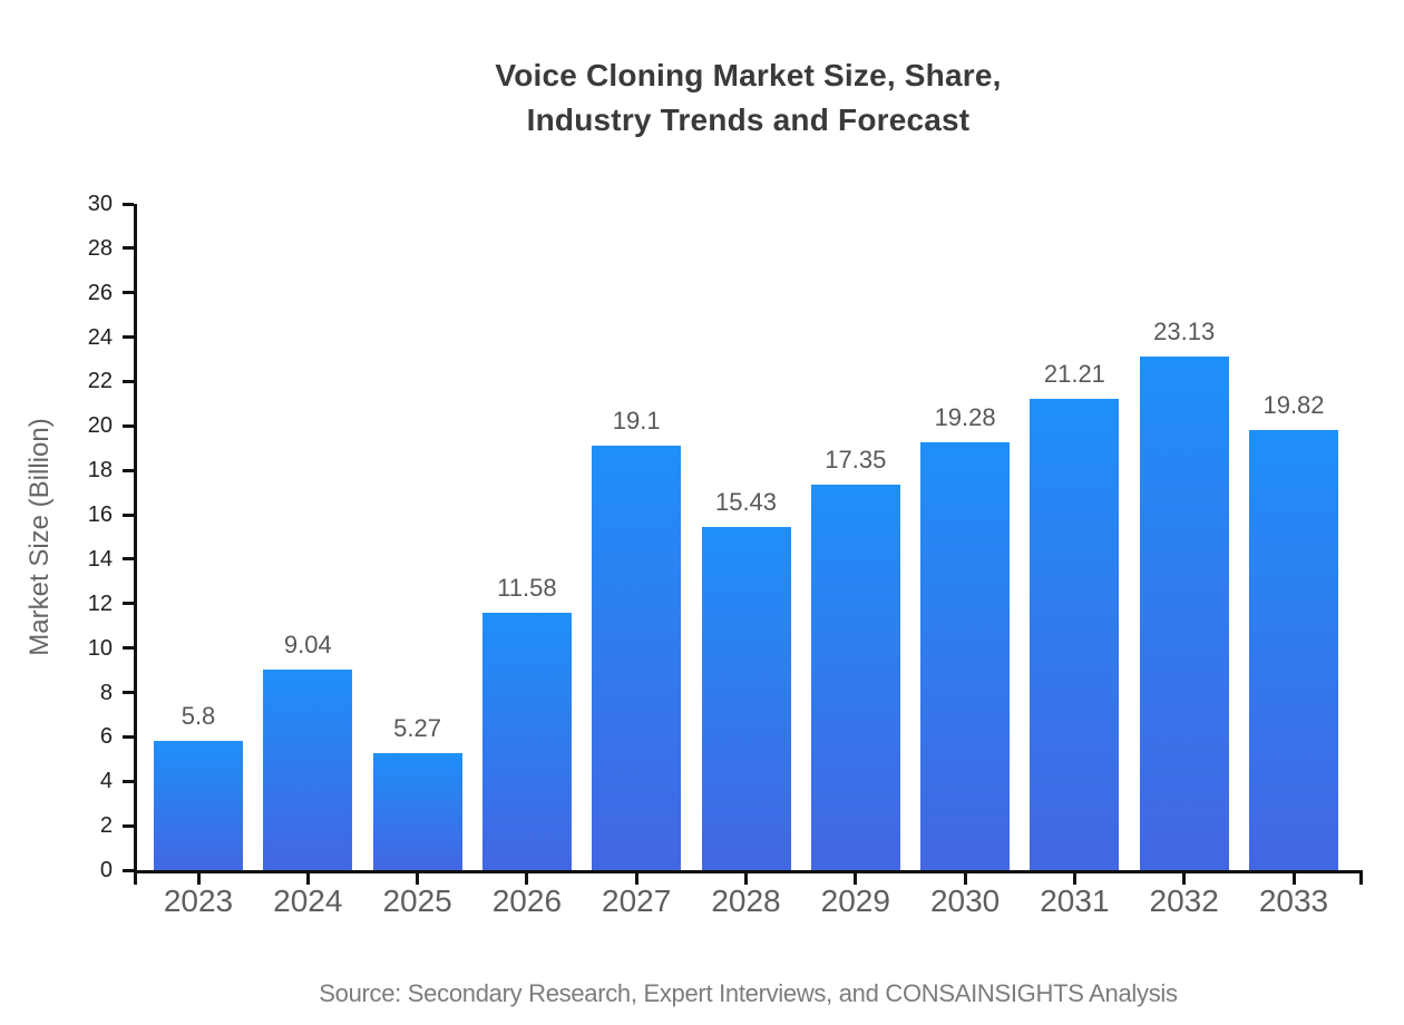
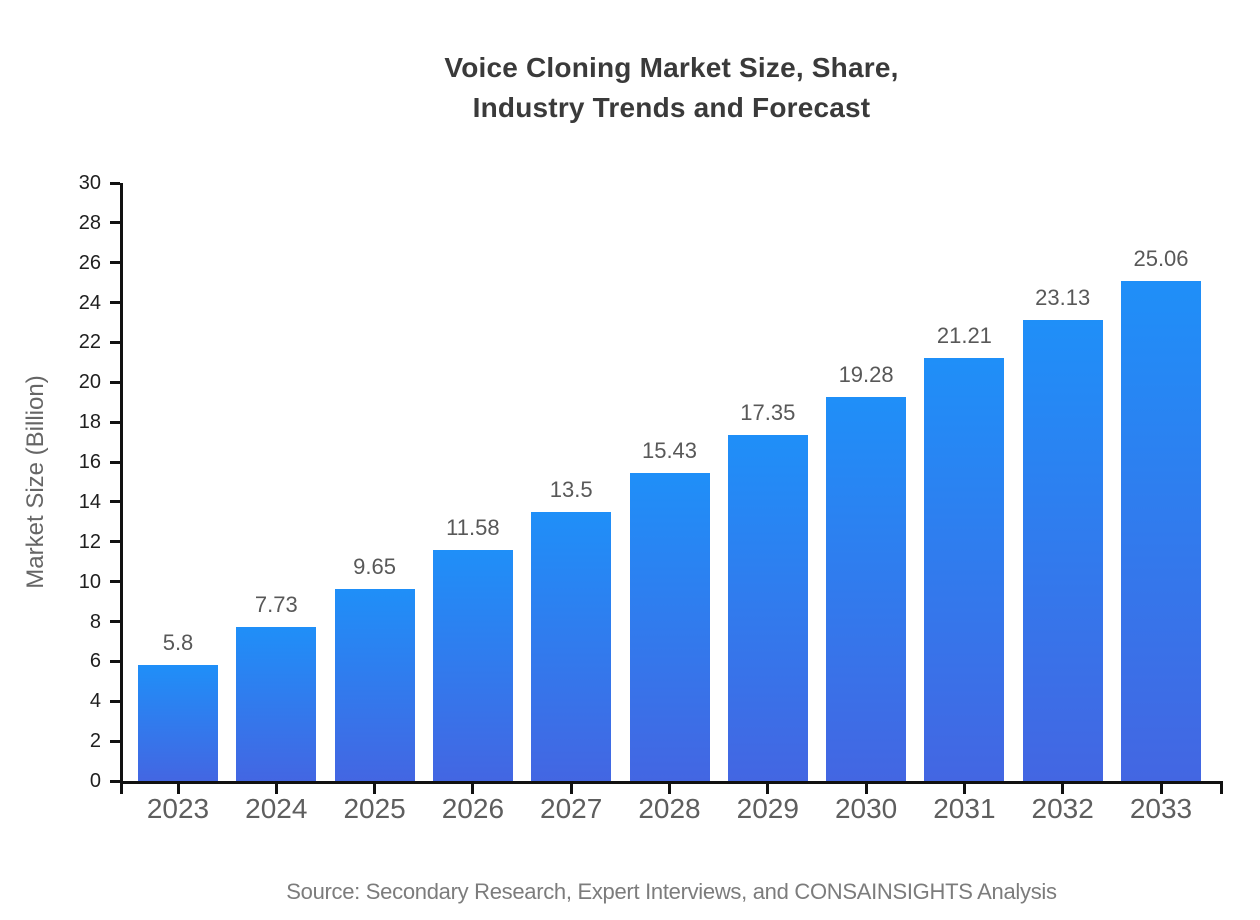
2024: 9.04 -> 7.73
2025: 5.27 -> 9.65
2027: 19.1 -> 13.5
2033: 19.82 -> 25.06
